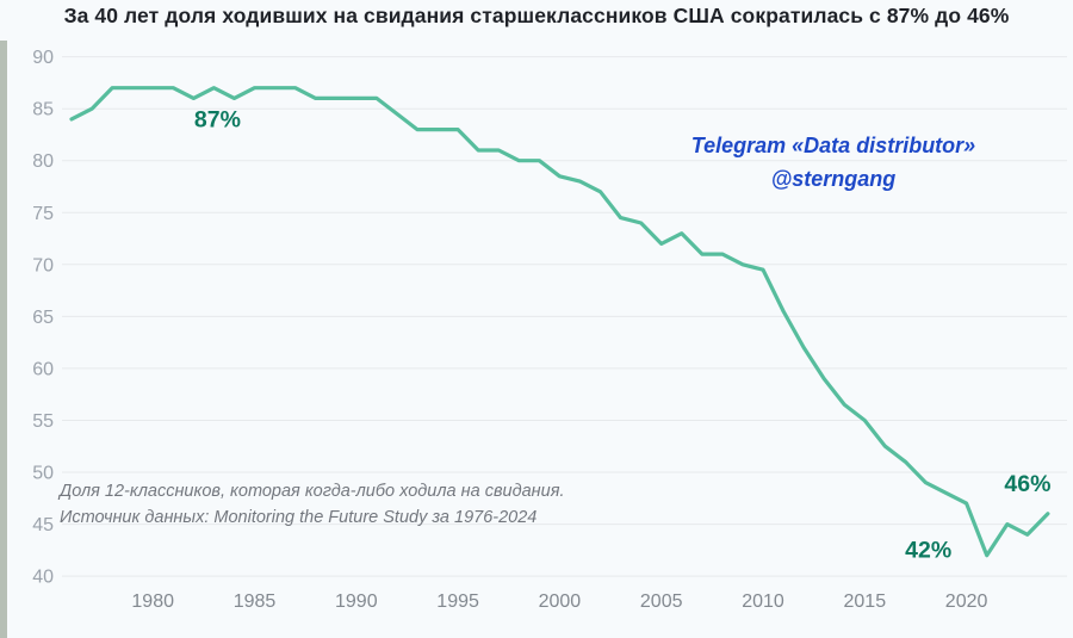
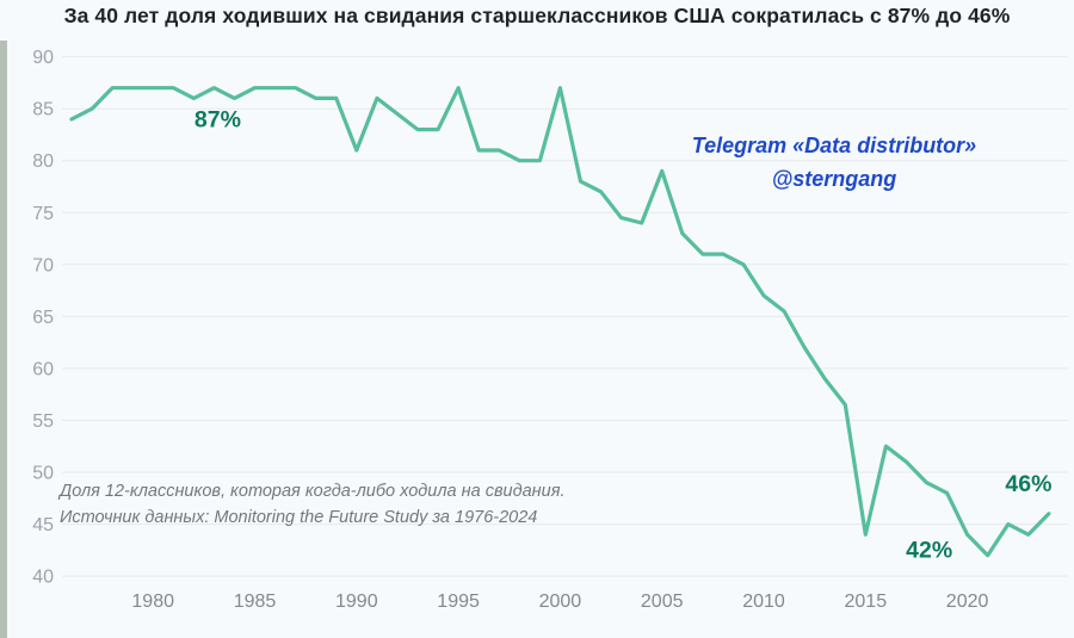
1990: 86 -> 81
1995: 83 -> 87
2000: 78 -> 87
2005: 72 -> 79
2010: 70 -> 67
2015: 55 -> 44
2020: 47 -> 44
